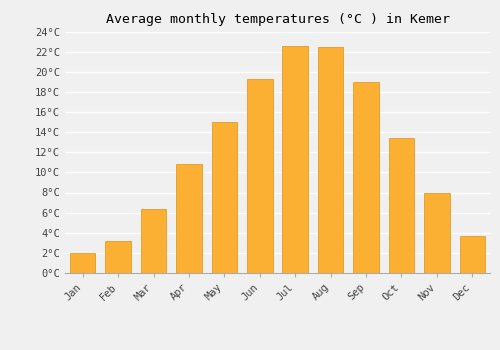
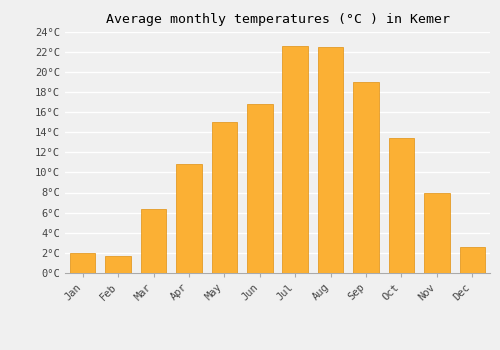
Feb: 3.2°C -> 1.7°C
Jun: 19.3°C -> 16.8°C
Dec: 3.7°C -> 2.6°C
